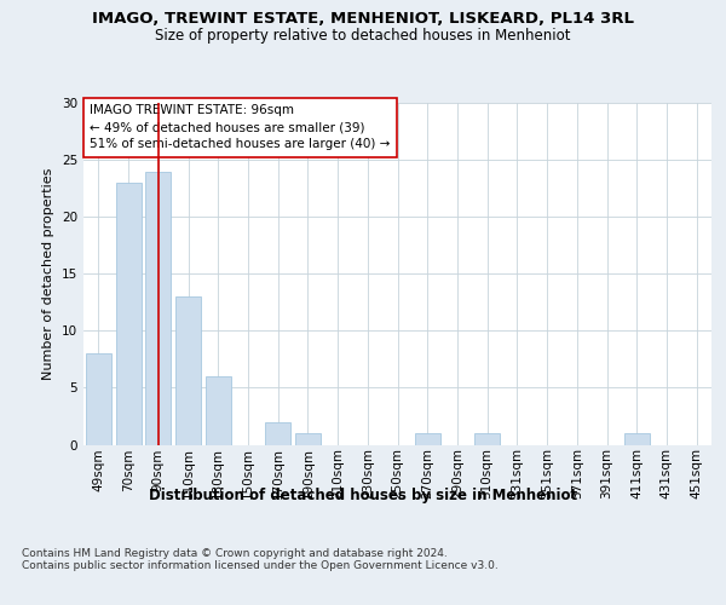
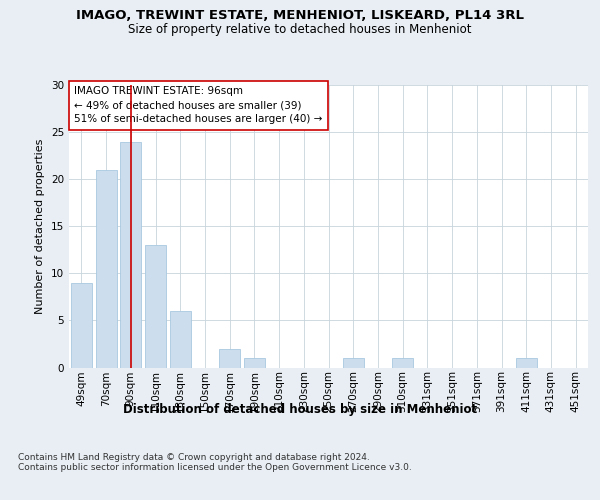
49sqm: 8 -> 9
70sqm: 23 -> 21
